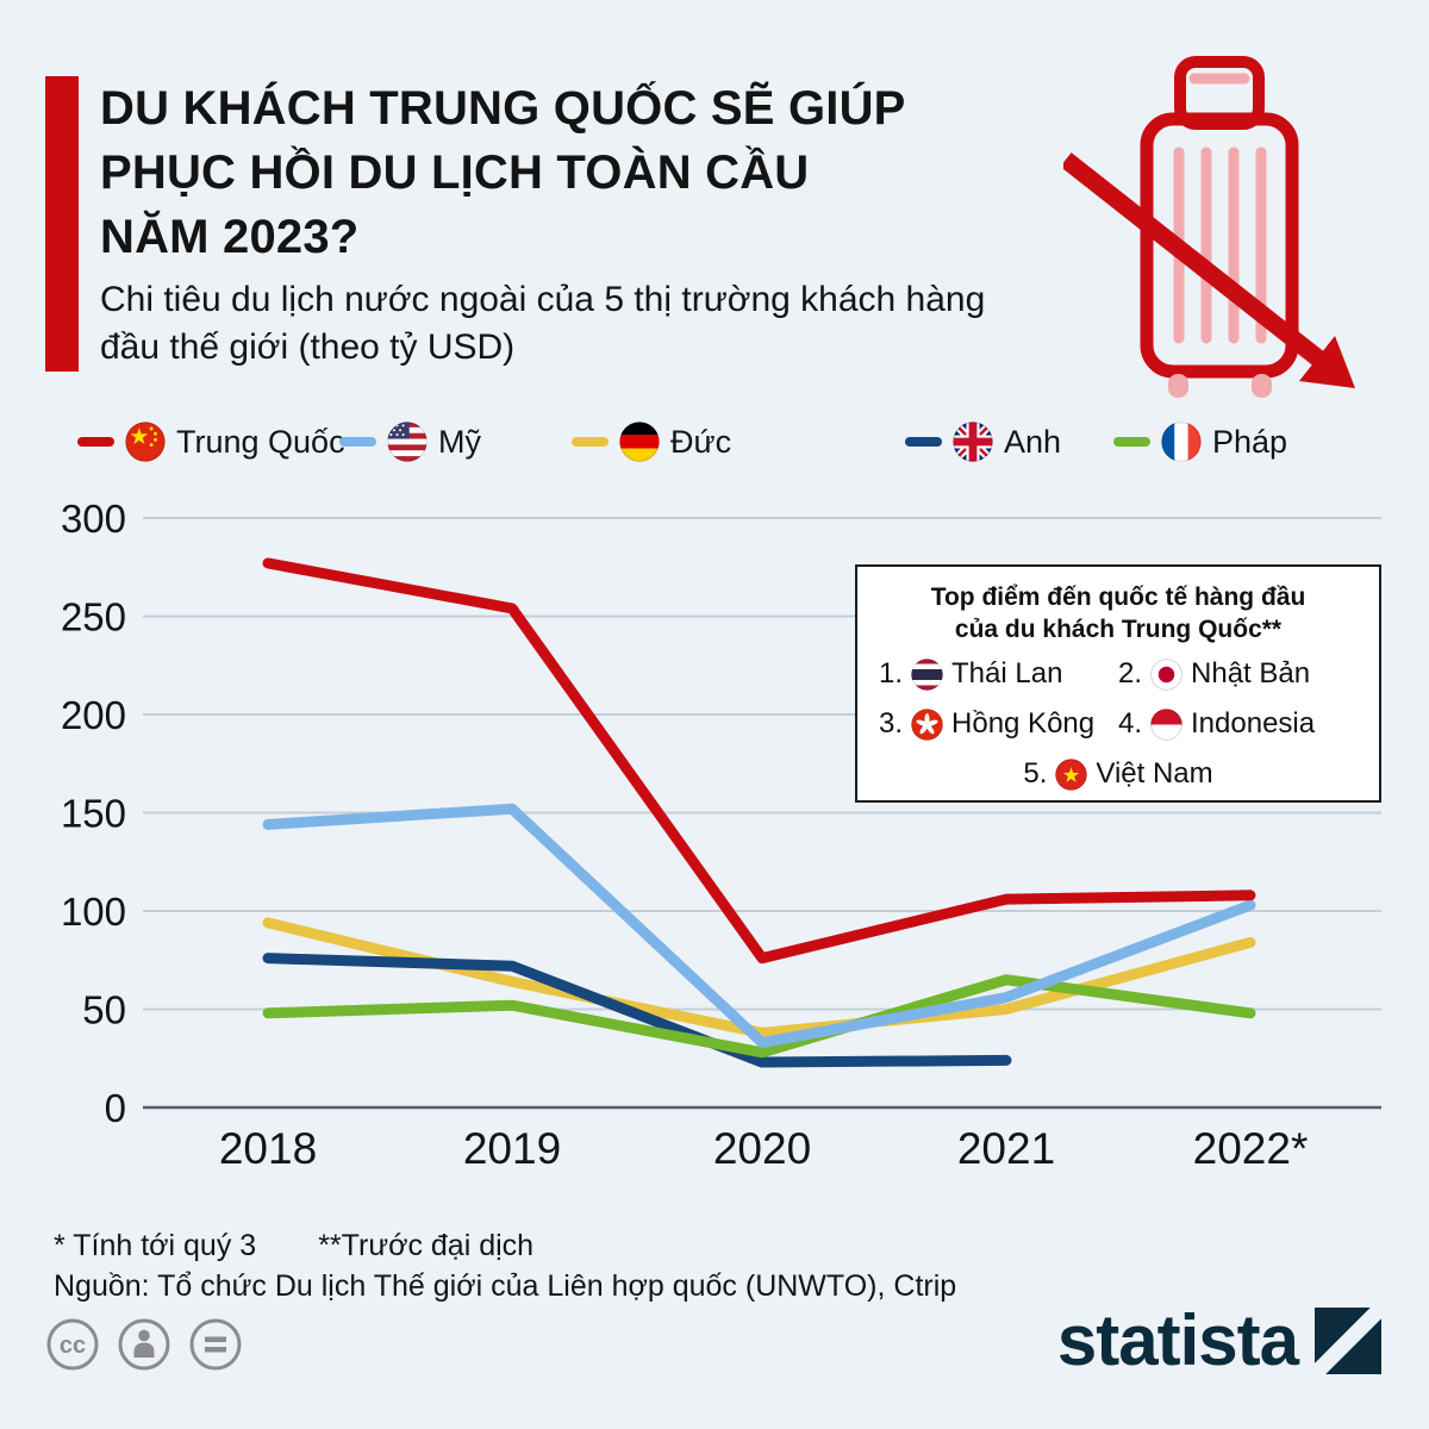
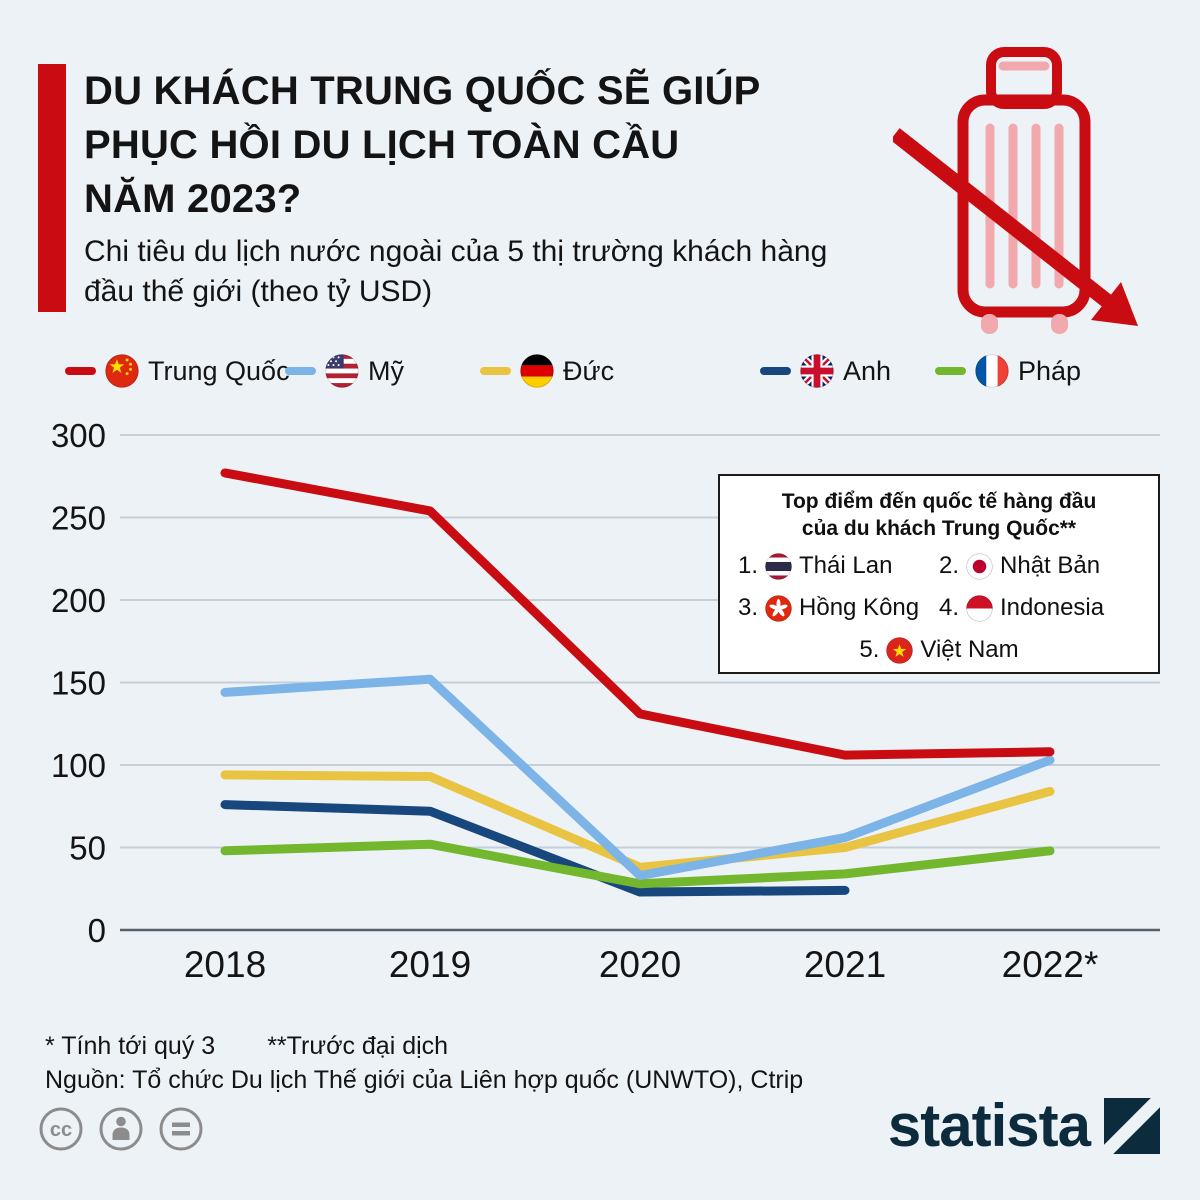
Đức/2019: 64 -> 93
Trung Quốc/2020: 76 -> 131
Pháp/2021: 65 -> 34
